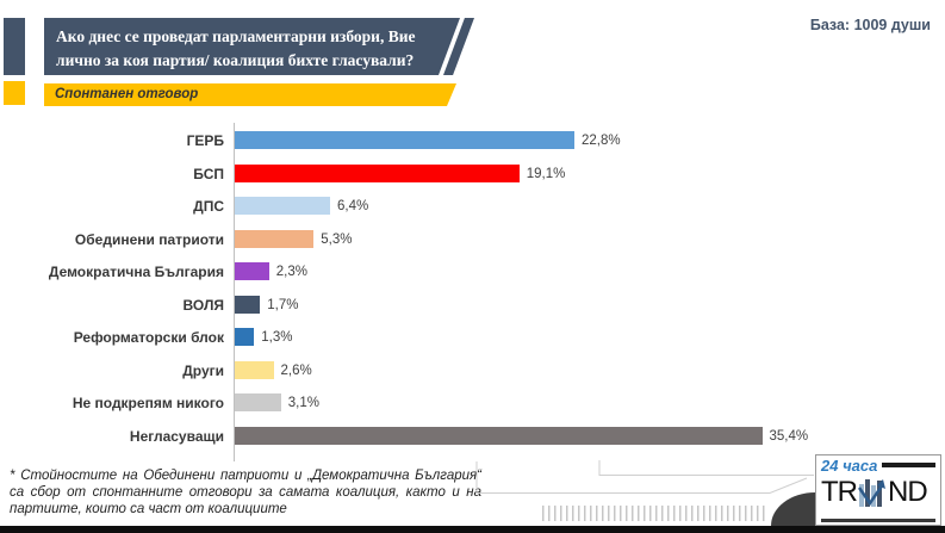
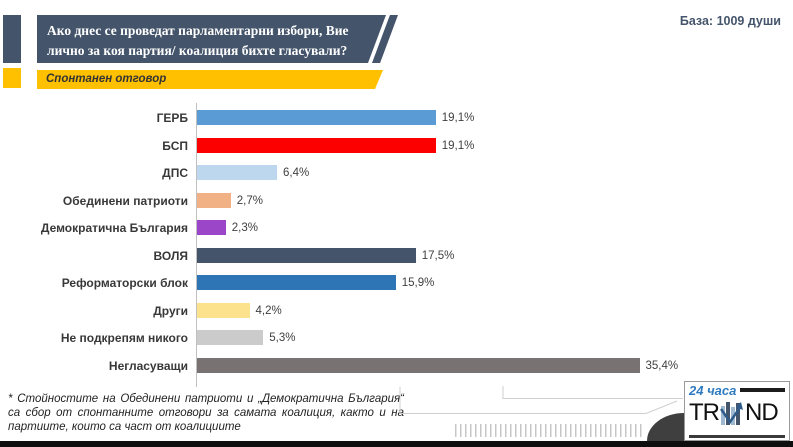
ГЕРБ: 22,8% -> 19,1%
Обединени патриоти: 5,3% -> 2,7%
ВОЛЯ: 1,7% -> 17,5%
Реформаторски блок: 1,3% -> 15,9%
Други: 2,6% -> 4,2%
Не подкрепям никого: 3,1% -> 5,3%
